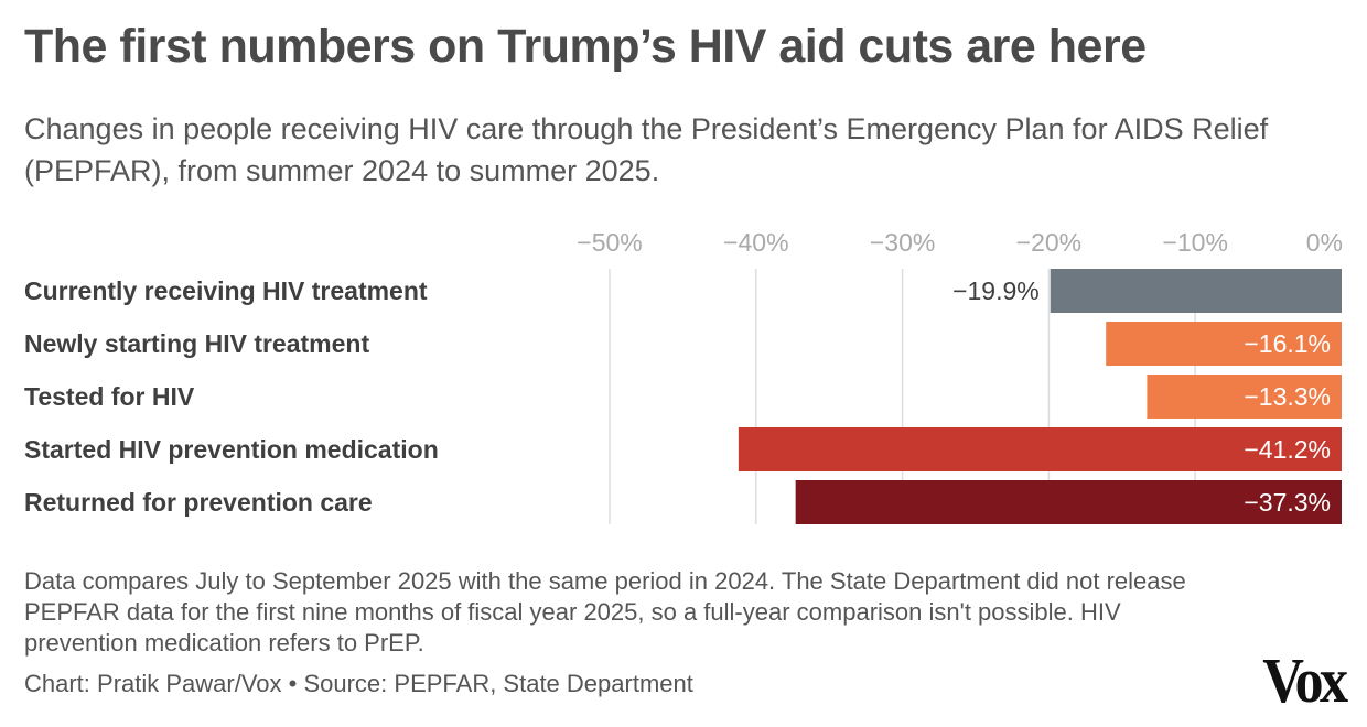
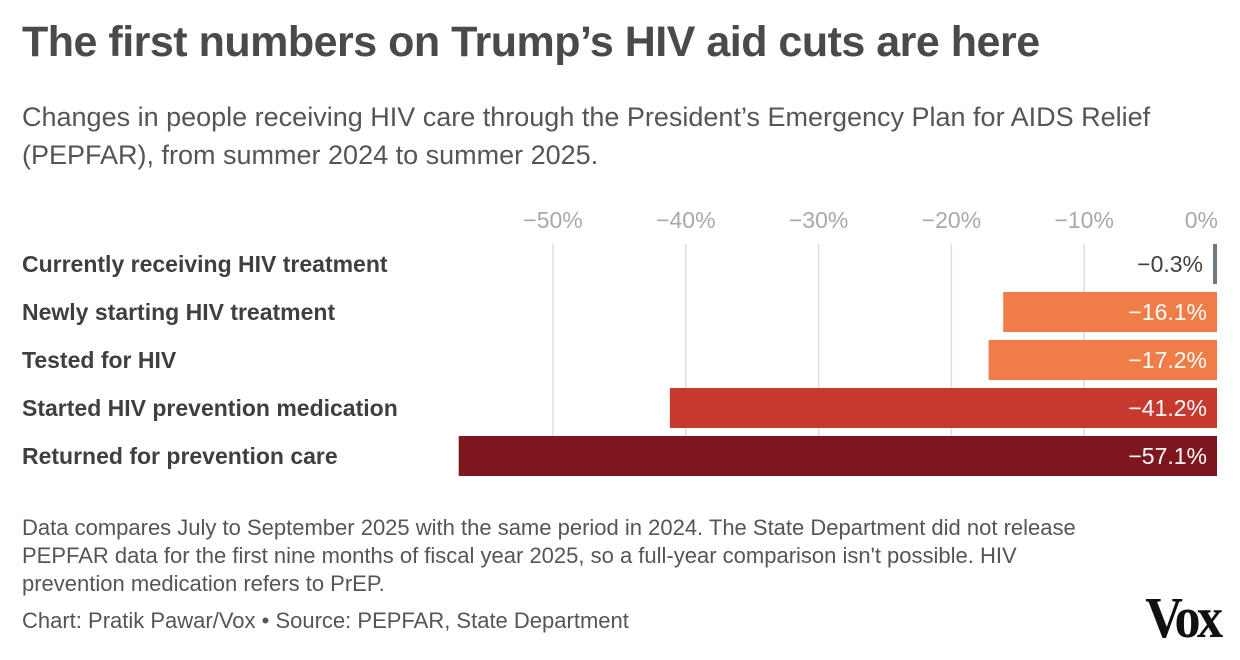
Currently receiving HIV treatment: −19.9% -> −0.3%
Tested for HIV: −13.3% -> −17.2%
Returned for prevention care: −37.3% -> −57.1%
